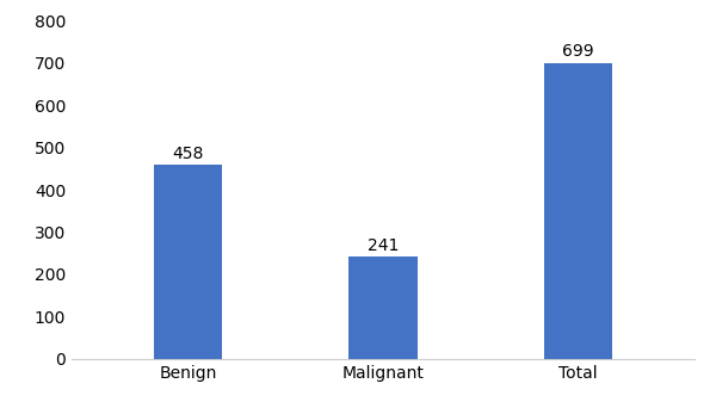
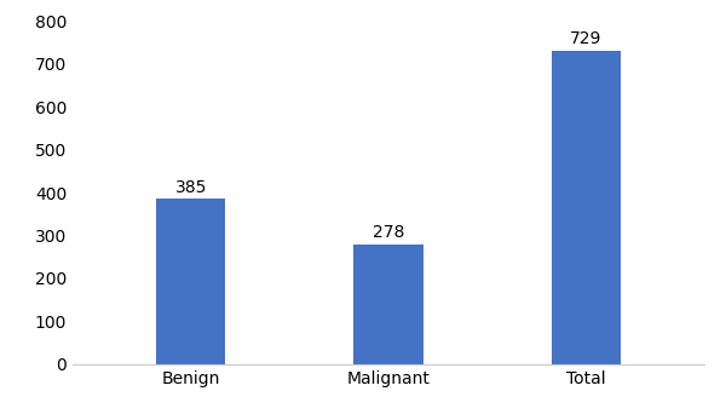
Benign: 458 -> 385
Malignant: 241 -> 278
Total: 699 -> 729
